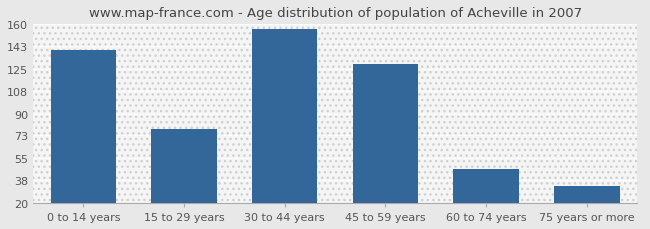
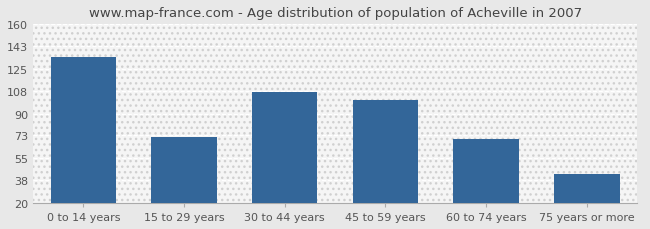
0 to 14 years: 140 -> 134
15 to 29 years: 78 -> 72
30 to 44 years: 156 -> 107
45 to 59 years: 129 -> 101
60 to 74 years: 47 -> 70
75 years or more: 33 -> 43
